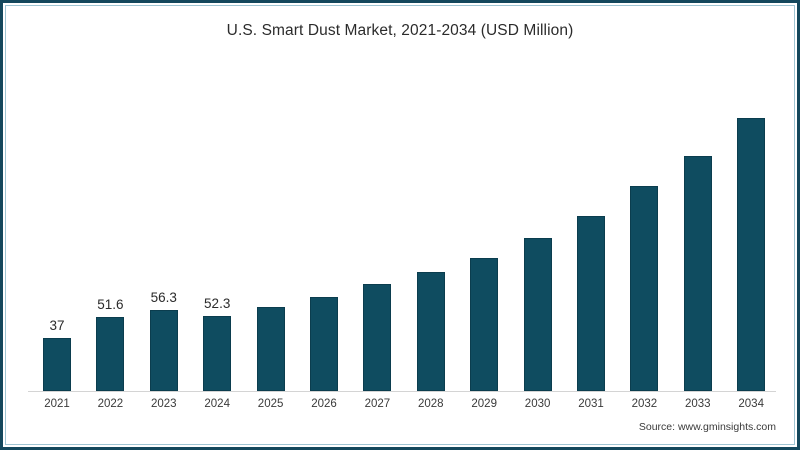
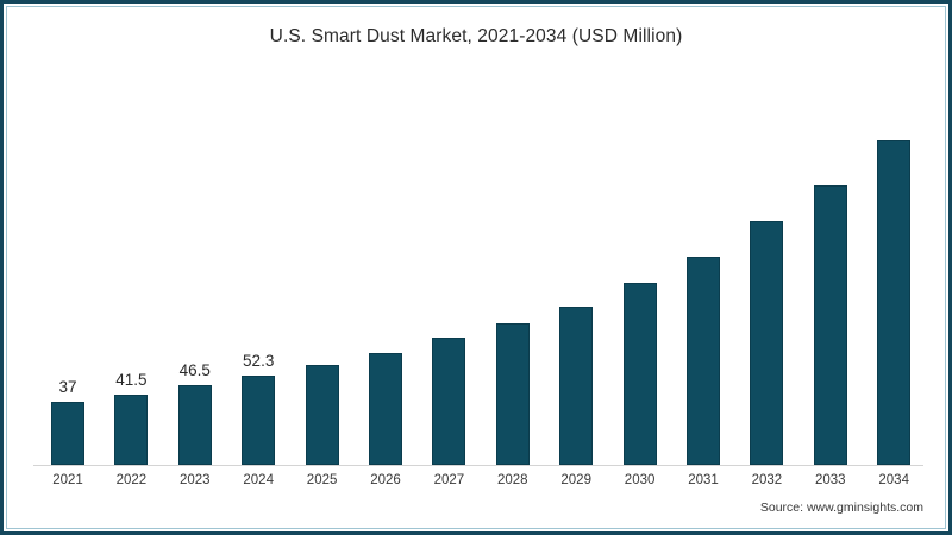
2022: 51.6 -> 41.5
2023: 56.3 -> 46.5
